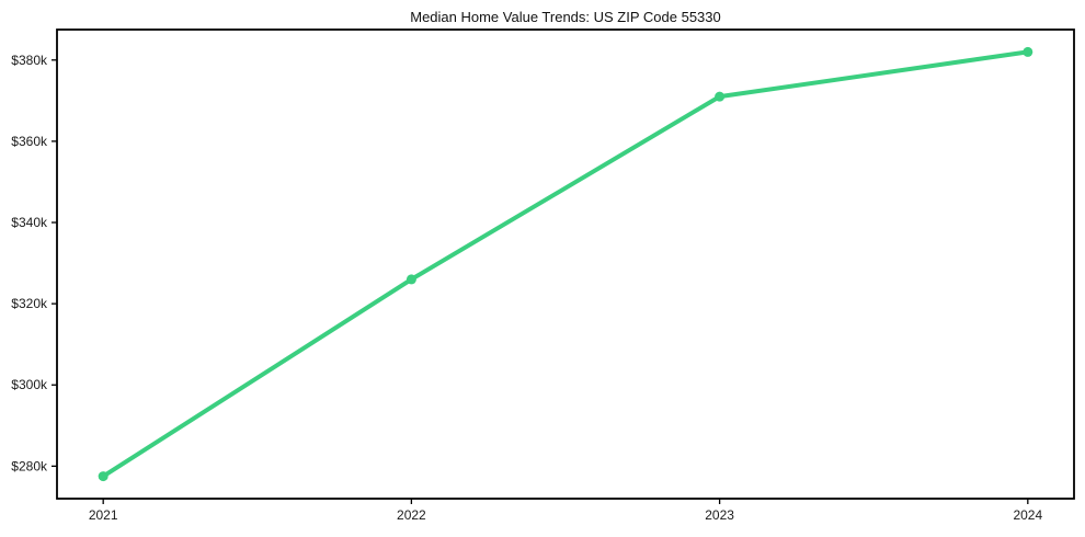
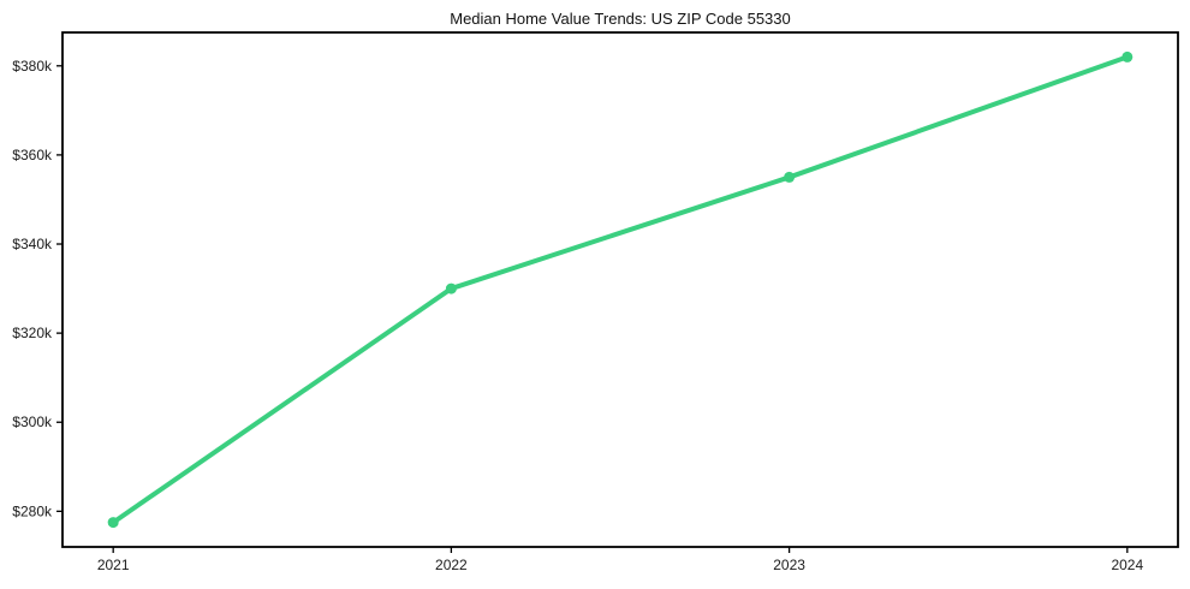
2022: $326k -> $330k
2023: $371k -> $355k
